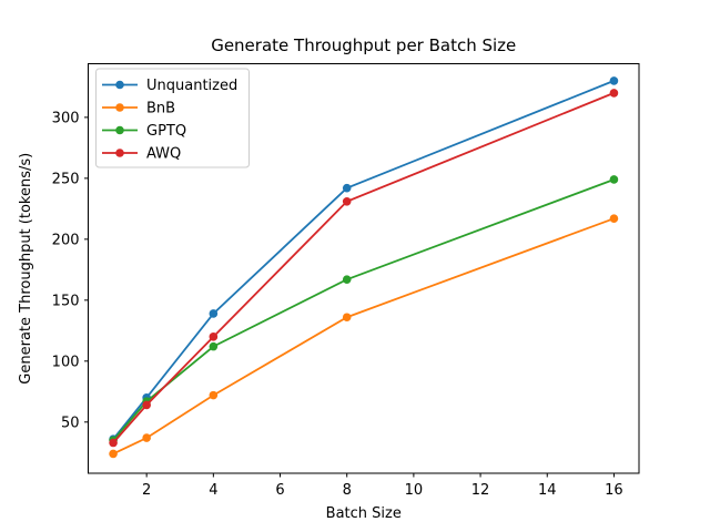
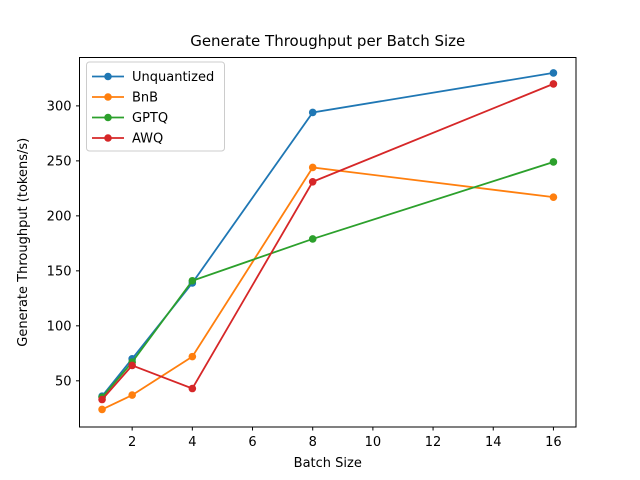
GPTQ/4: 112 -> 141
AWQ/4: 120 -> 43
Unquantized/8: 242 -> 294
BnB/8: 136 -> 244
GPTQ/8: 167 -> 179
